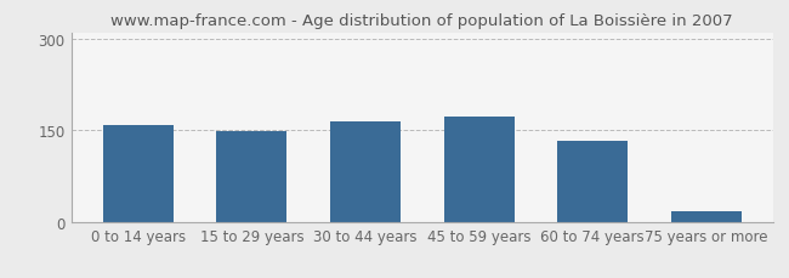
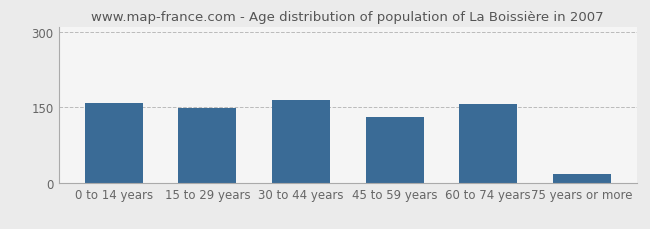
45 to 59 years: 173 -> 130
60 to 74 years: 132 -> 156
